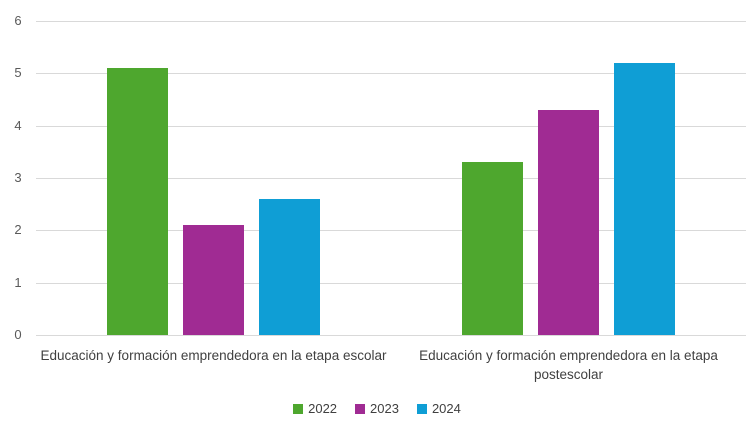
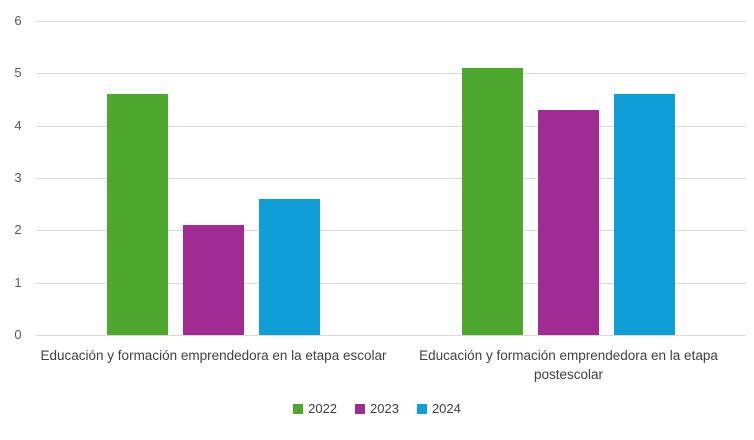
2022/Educación y formación emprendedora en la etapa escolar: 5.1 -> 4.6
2022/Educación y formación emprendedora en la etapa postescolar: 3.3 -> 5.1
2024/Educación y formación emprendedora en la etapa postescolar: 5.2 -> 4.6
